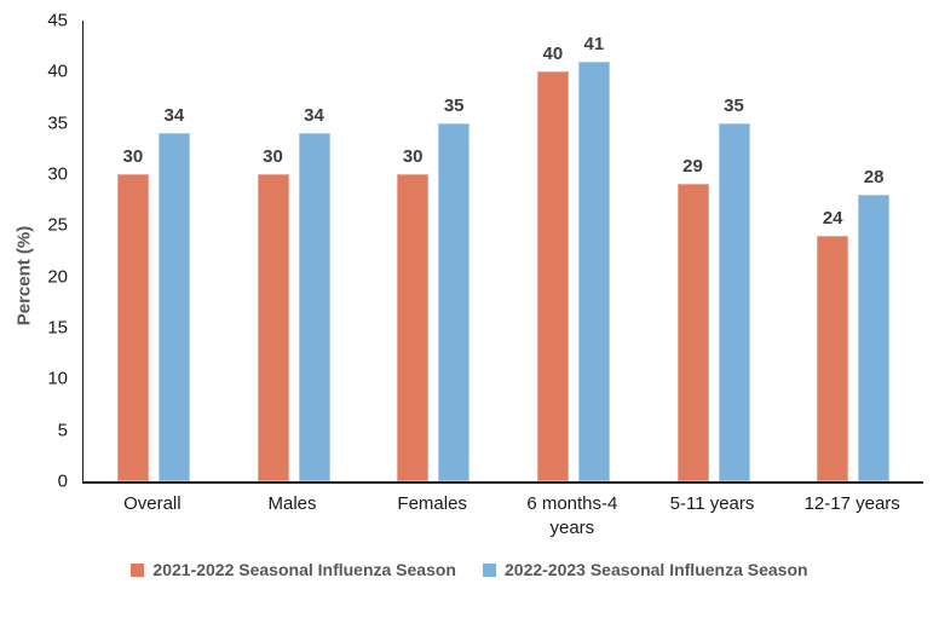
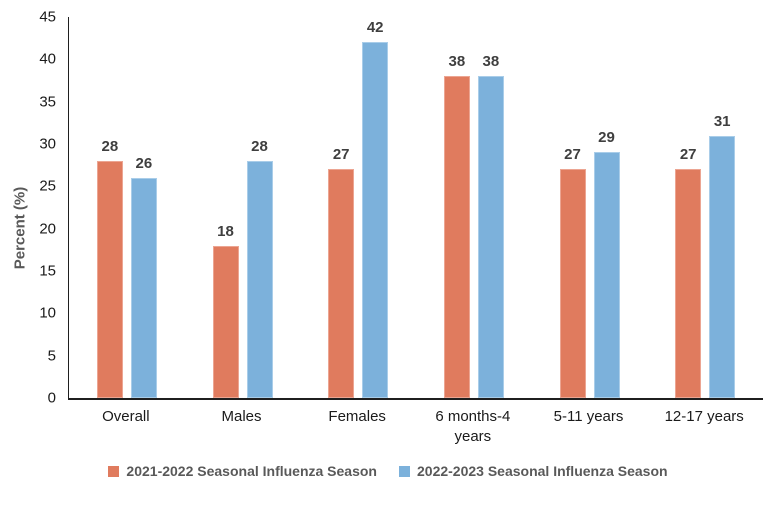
2021-2022 Seasonal Influenza Season/Overall: 30 -> 28
2022-2023 Seasonal Influenza Season/Overall: 34 -> 26
2021-2022 Seasonal Influenza Season/Males: 30 -> 18
2022-2023 Seasonal Influenza Season/Males: 34 -> 28
2021-2022 Seasonal Influenza Season/Females: 30 -> 27
2022-2023 Seasonal Influenza Season/Females: 35 -> 42
2021-2022 Seasonal Influenza Season/6 months-4 years: 40 -> 38
2022-2023 Seasonal Influenza Season/6 months-4 years: 41 -> 38
2021-2022 Seasonal Influenza Season/5-11 years: 29 -> 27
2022-2023 Seasonal Influenza Season/5-11 years: 35 -> 29
2021-2022 Seasonal Influenza Season/12-17 years: 24 -> 27
2022-2023 Seasonal Influenza Season/12-17 years: 28 -> 31
